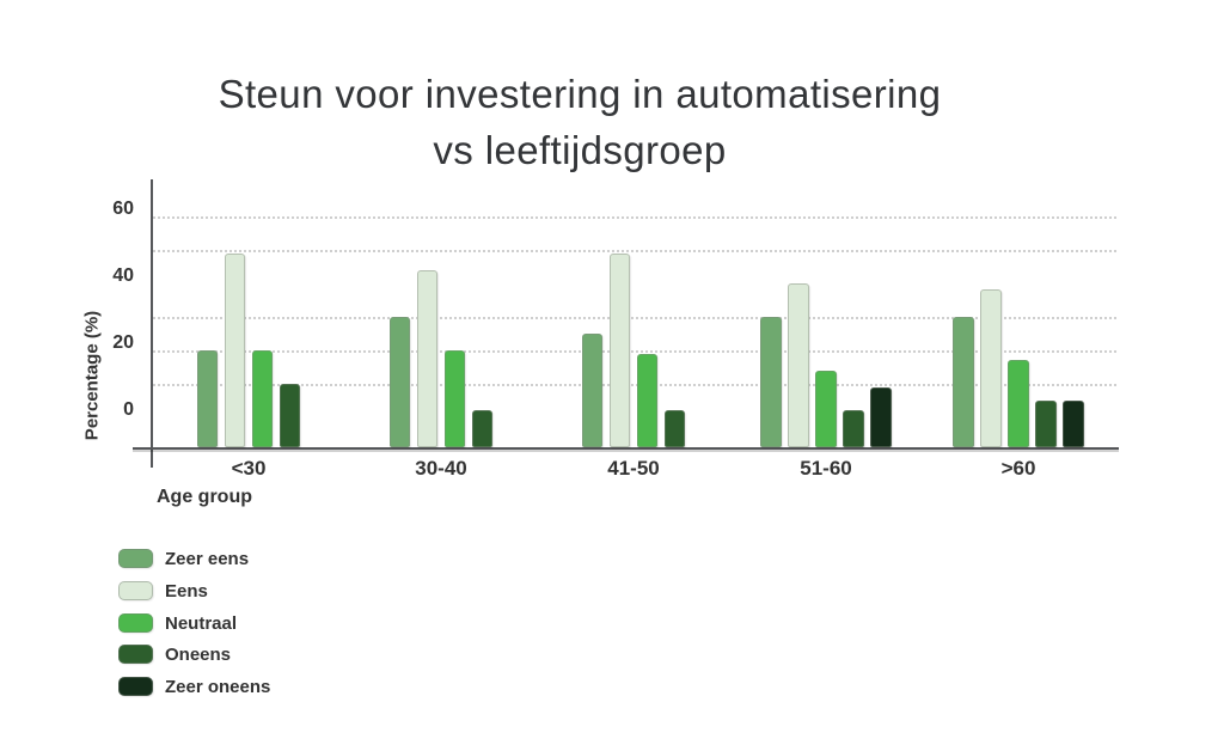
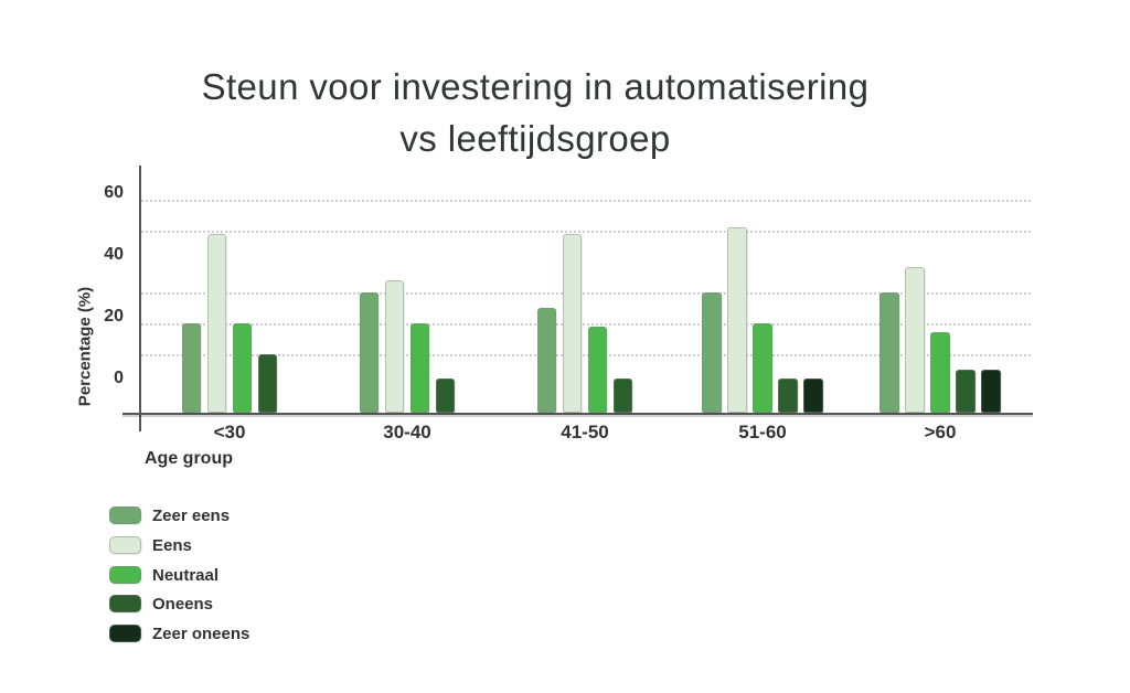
Eens/30-40: 43 -> 33
Eens/51-60: 39 -> 50
Neutraal/51-60: 13 -> 19
Zeer oneens/51-60: 8 -> 1
